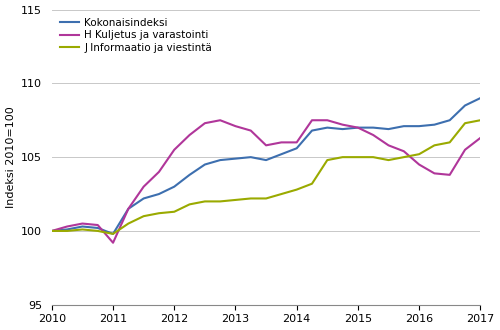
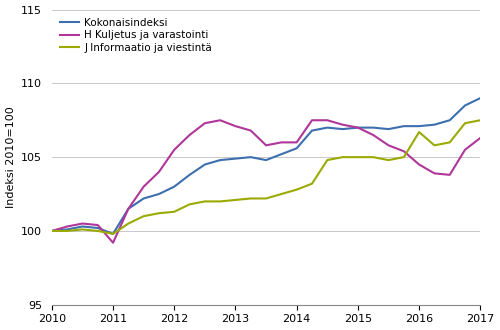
J Informaatio ja viestintä/2016: 105.2 -> 106.7
